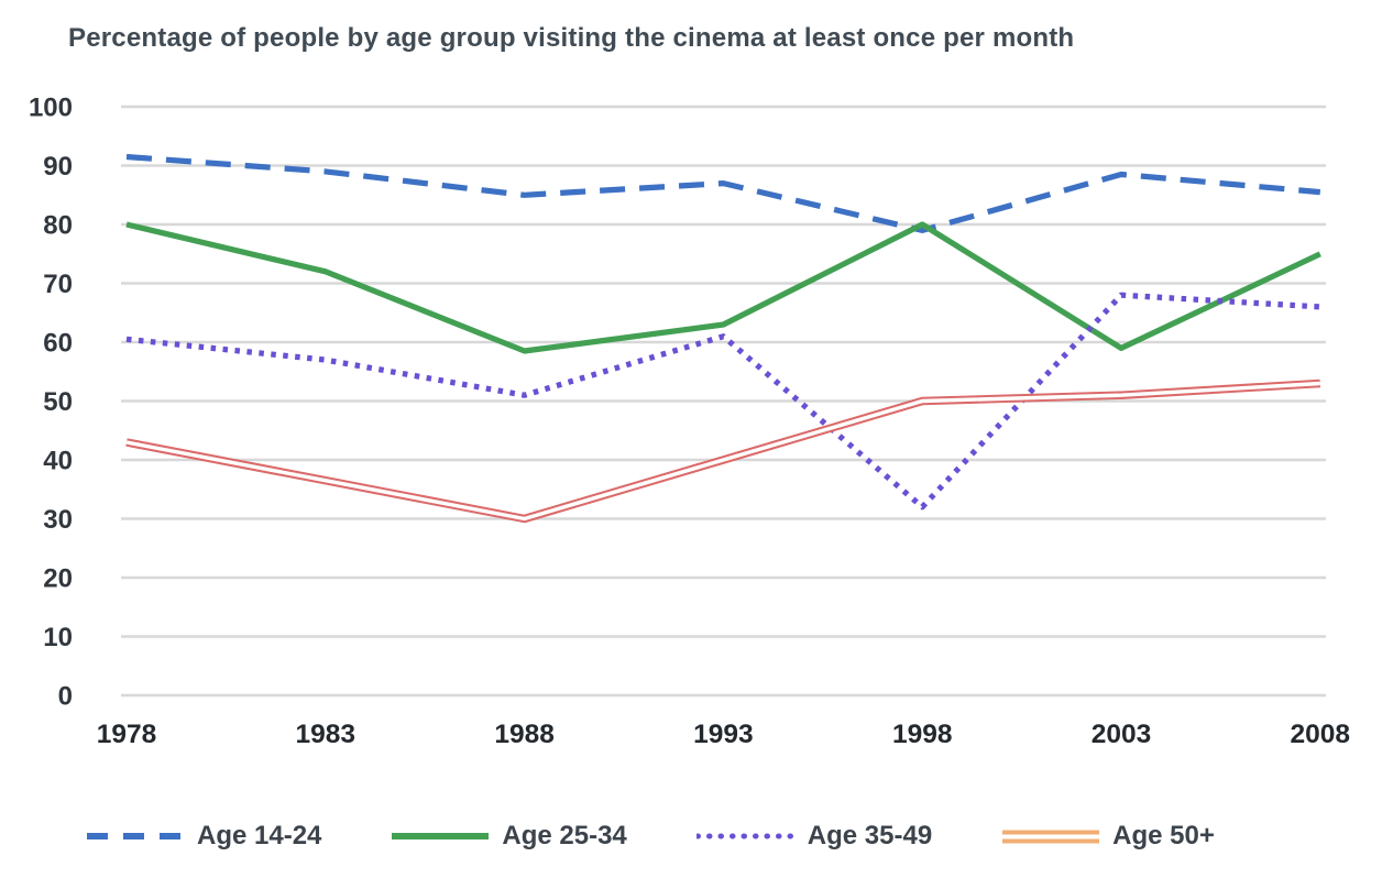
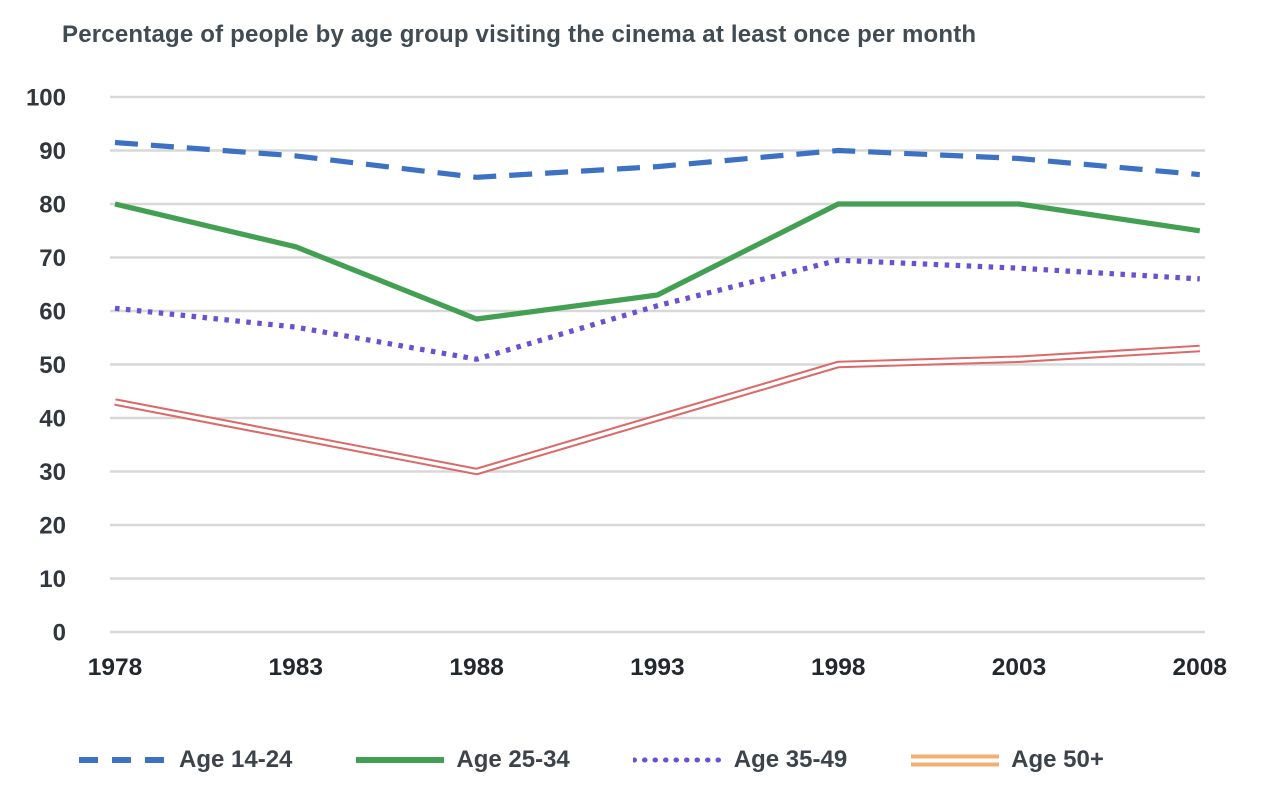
Age 14-24/1998: 79 -> 90
Age 35-49/1998: 32 -> 70
Age 25-34/2003: 59 -> 80
